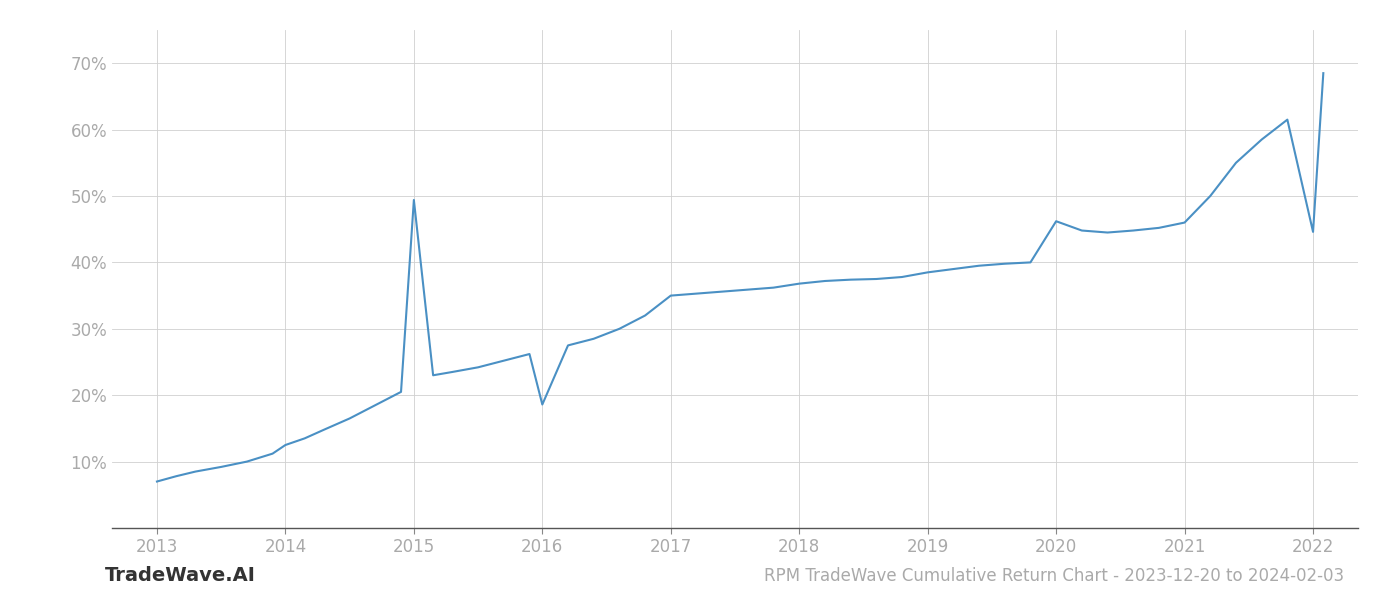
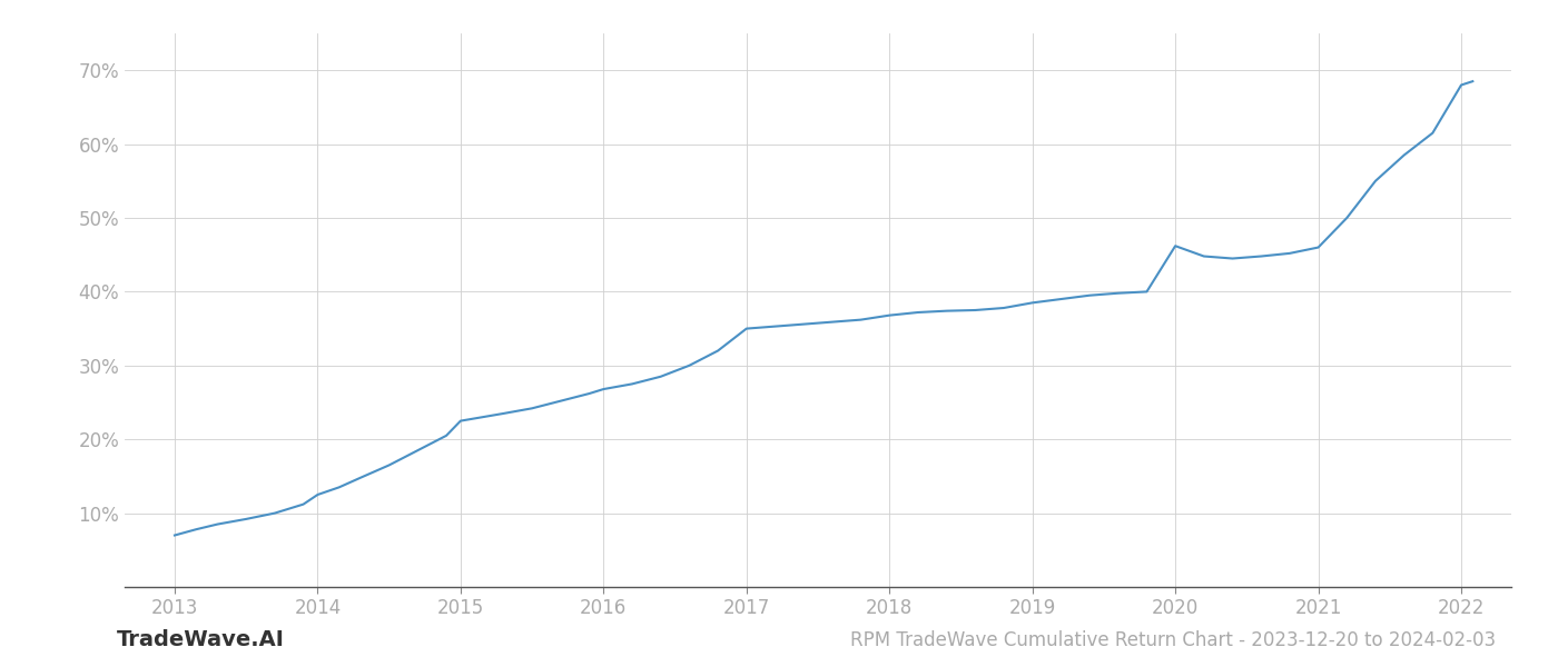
2015: 49.4% -> 22.5%
2016: 18.6% -> 26.8%
2022: 44.6% -> 68.0%
